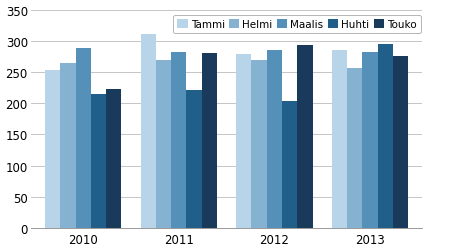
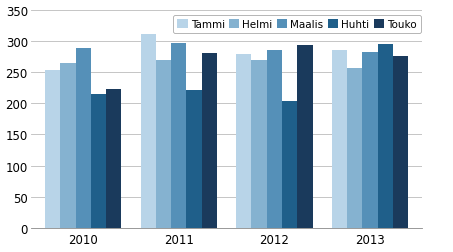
Maalis/2011: 282 -> 297
